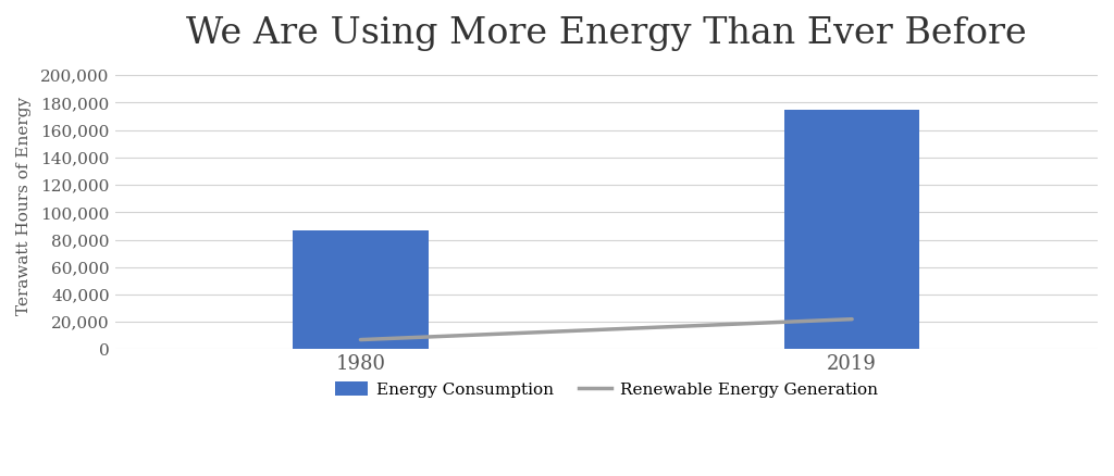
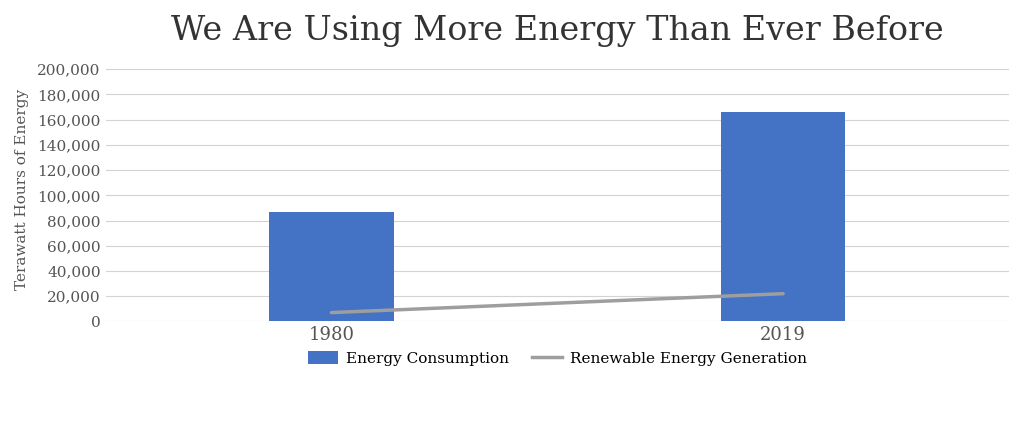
2019: 175,000 -> 166,000
